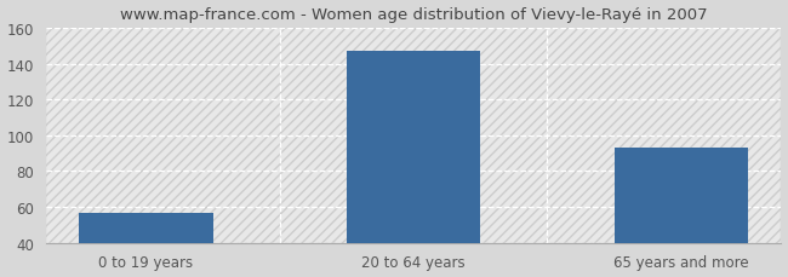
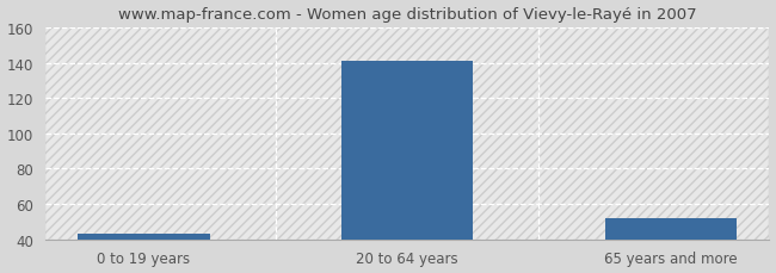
0 to 19 years: 57 -> 43
20 to 64 years: 147 -> 141
65 years and more: 93 -> 52
